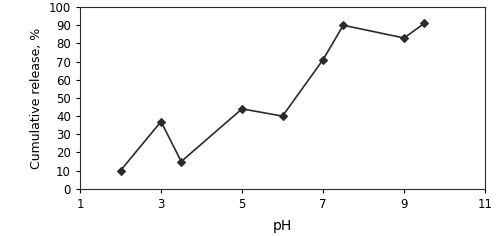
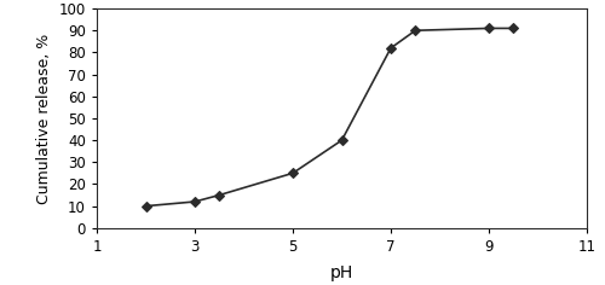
3: 37 -> 12
5: 44 -> 25
7: 71 -> 82
9: 83 -> 91
